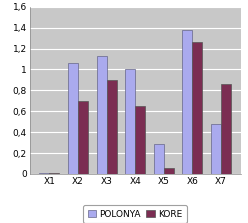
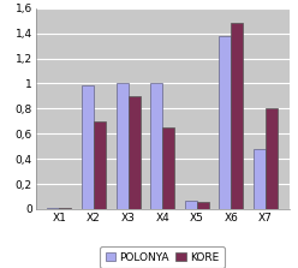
POLONYA/X2: 1,06 -> 0,98
POLONYA/X3: 1,13 -> 1,00
POLONYA/X5: 0,29 -> 0,07
KORE/X6: 1,26 -> 1,48
KORE/X7: 0,86 -> 0,80
